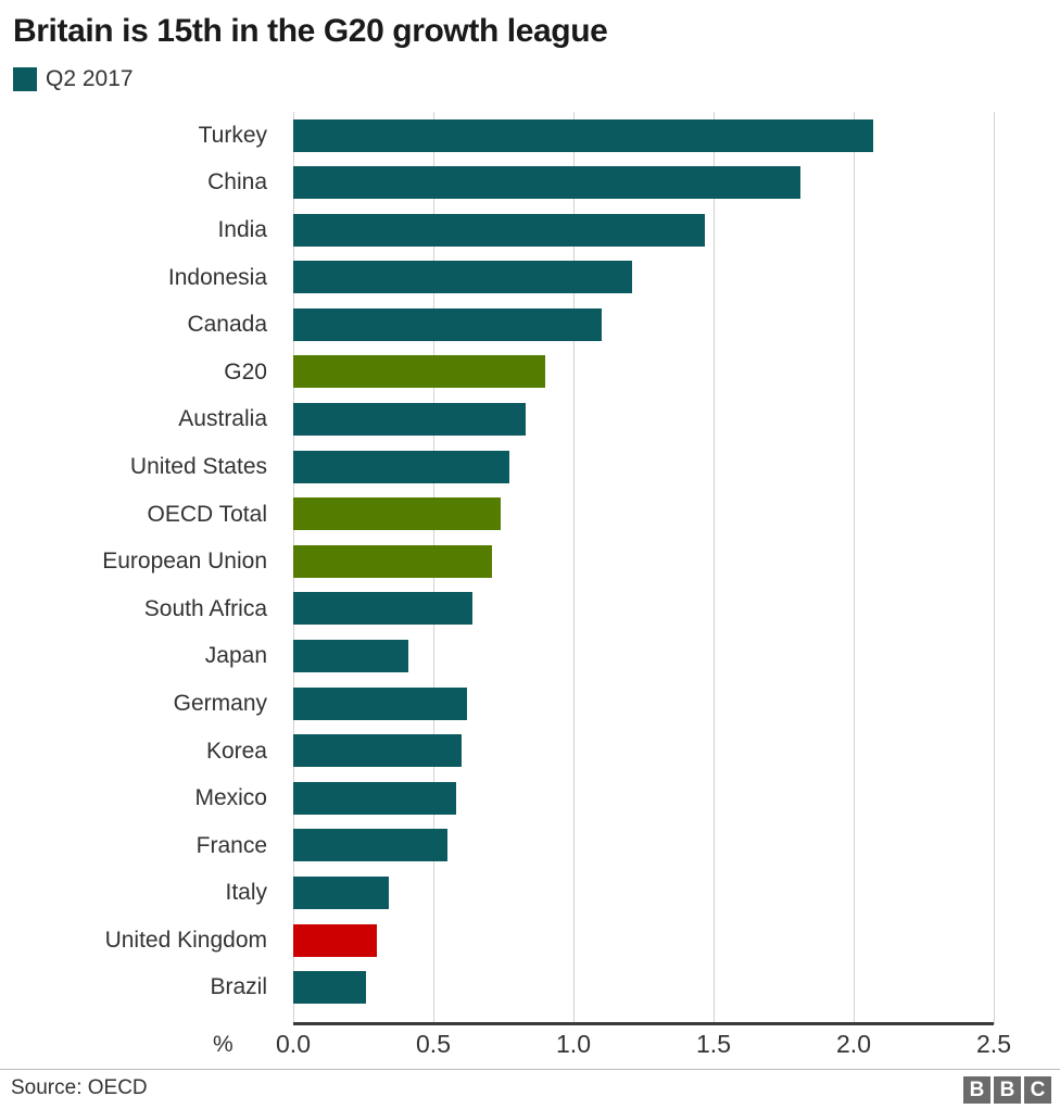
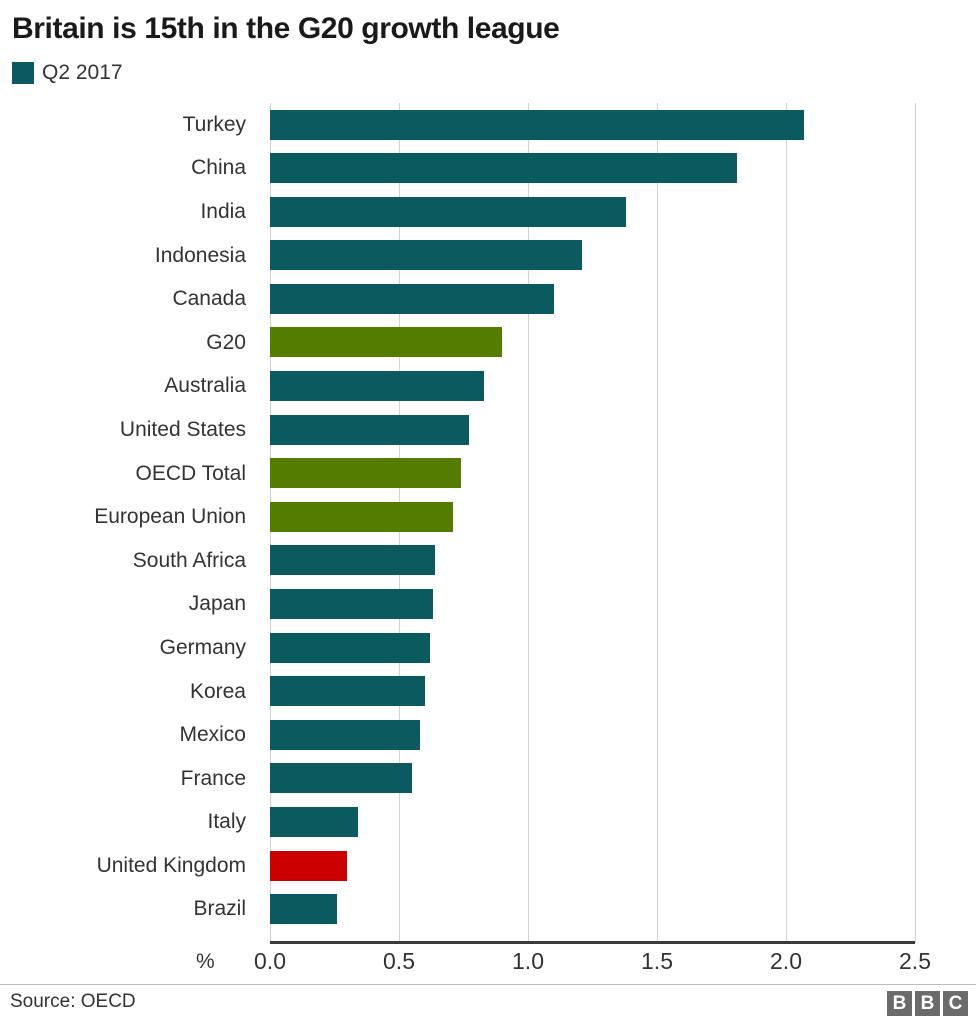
India: 1.47 -> 1.38
Japan: 0.41 -> 0.63
